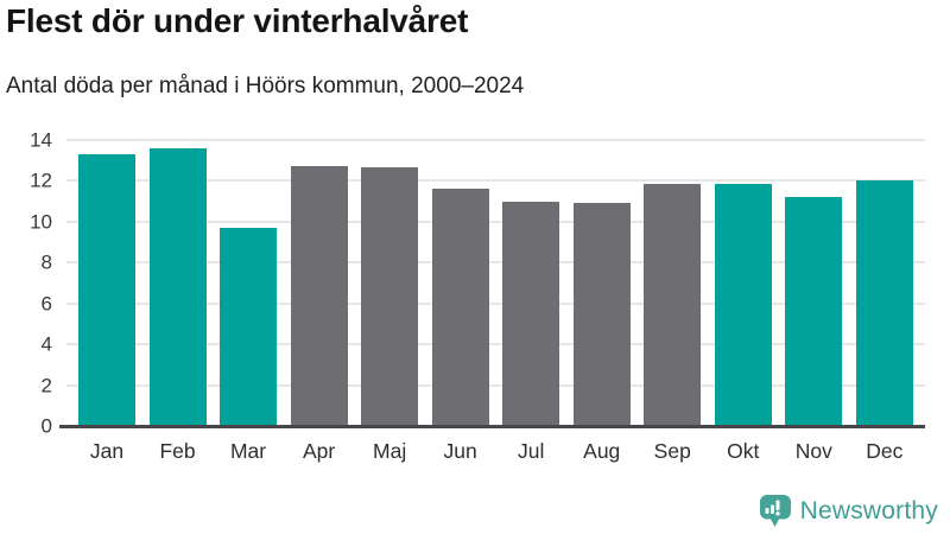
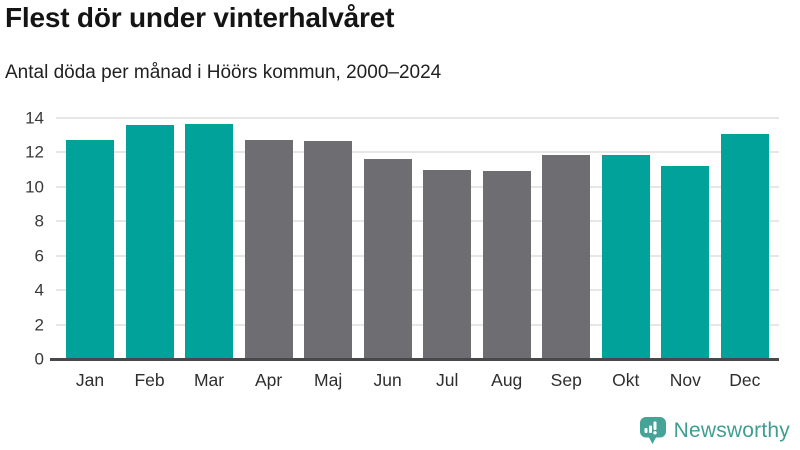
Jan: 13.3 -> 12.7
Mar: 9.7 -> 13.7
Dec: 12.0 -> 13.1
